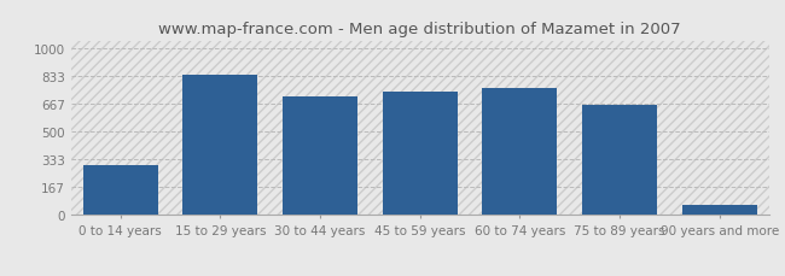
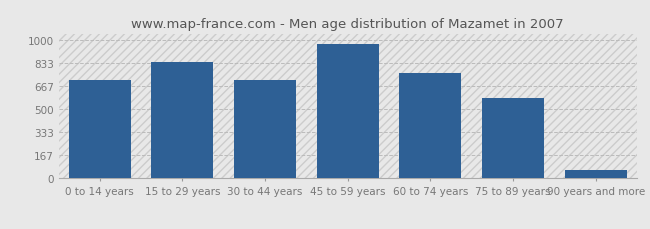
0 to 14 years: 300 -> 710
45 to 59 years: 740 -> 980
75 to 89 years: 660 -> 580
